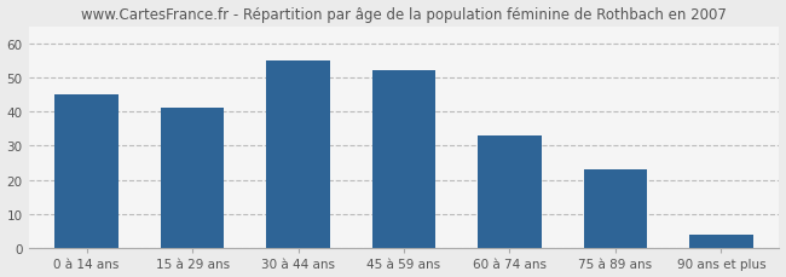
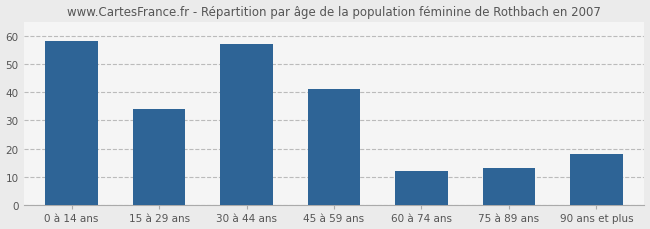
0 à 14 ans: 45 -> 58
15 à 29 ans: 41 -> 34
30 à 44 ans: 55 -> 57
45 à 59 ans: 52 -> 41
60 à 74 ans: 33 -> 12
75 à 89 ans: 23 -> 13
90 ans et plus: 4 -> 18
